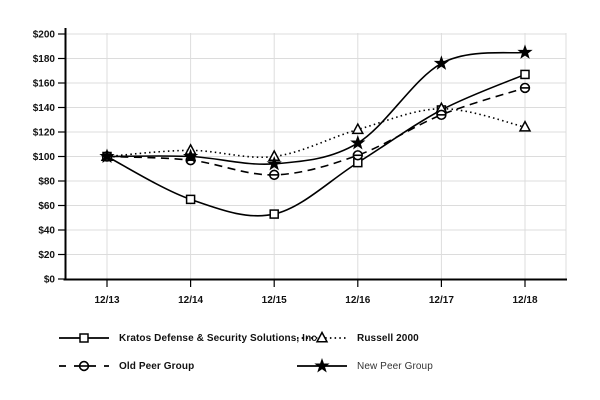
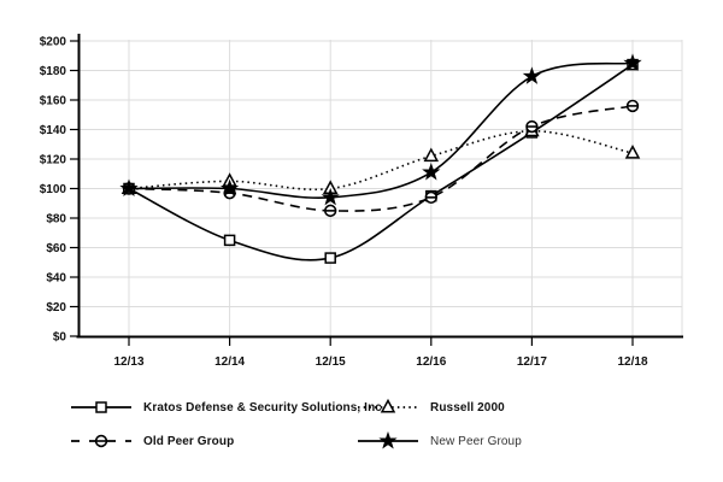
Old Peer Group/12/16: $101 -> $94
Old Peer Group/12/17: $134 -> $142
Kratos Defense & Security Solutions, Inc/12/18: $167 -> $184
